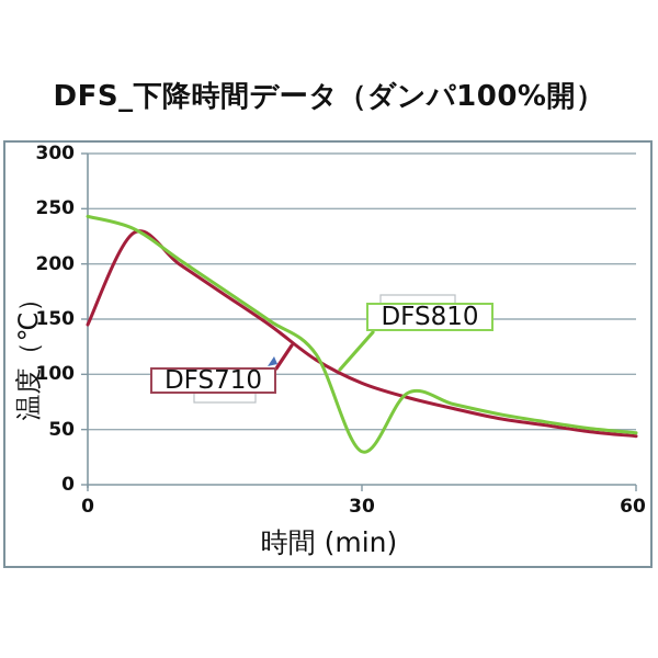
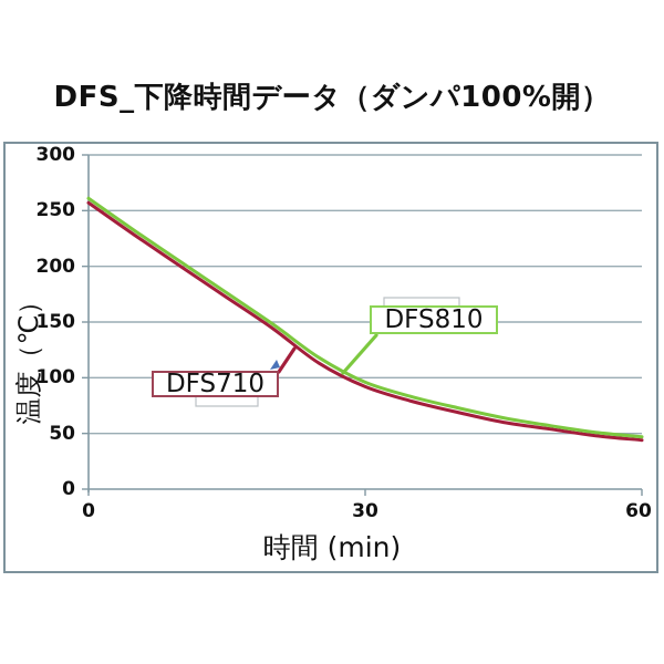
DFS710/0: 145 -> 257
DFS810/0: 243 -> 261
DFS810/30: 30 -> 96
